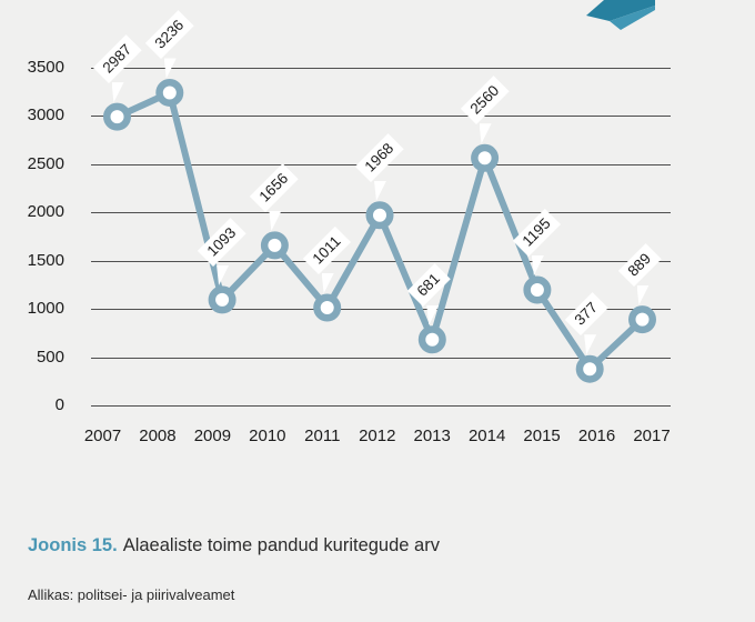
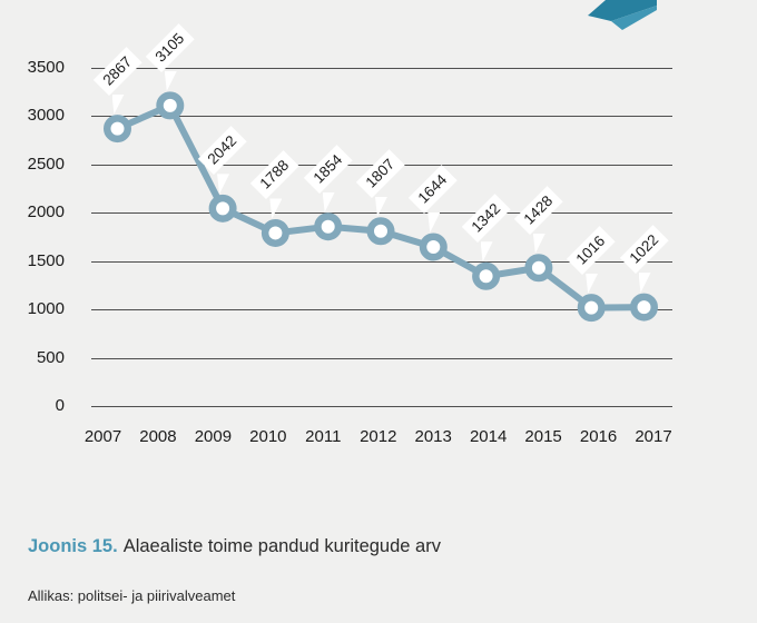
2007: 2987 -> 2867
2008: 3236 -> 3105
2009: 1093 -> 2042
2010: 1656 -> 1788
2011: 1011 -> 1854
2012: 1968 -> 1807
2013: 681 -> 1644
2014: 2560 -> 1342
2015: 1195 -> 1428
2016: 377 -> 1016
2017: 889 -> 1022
